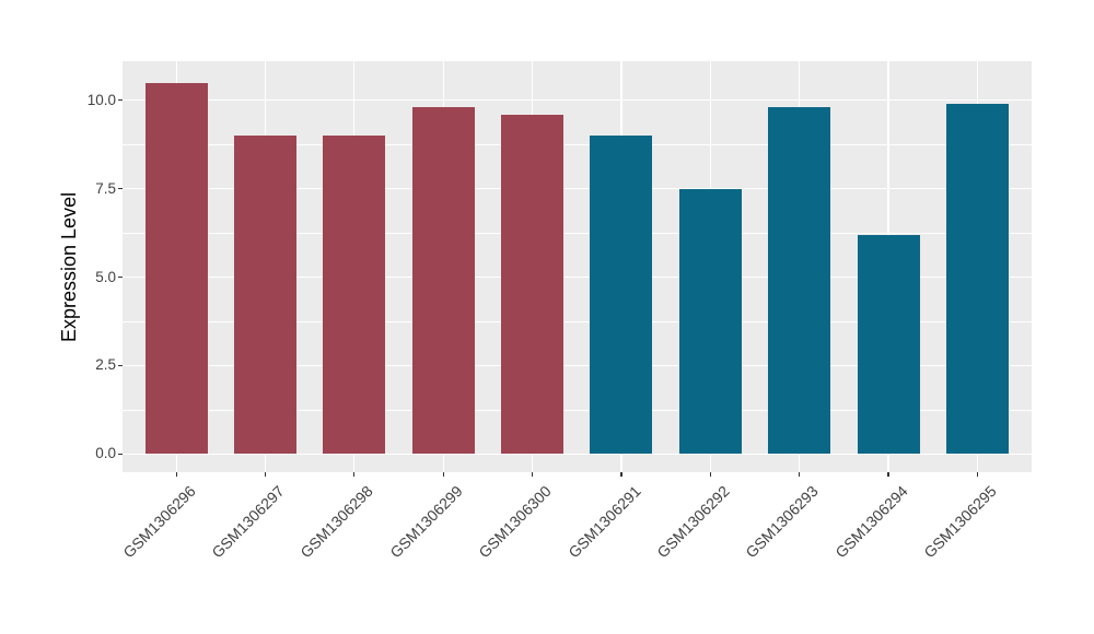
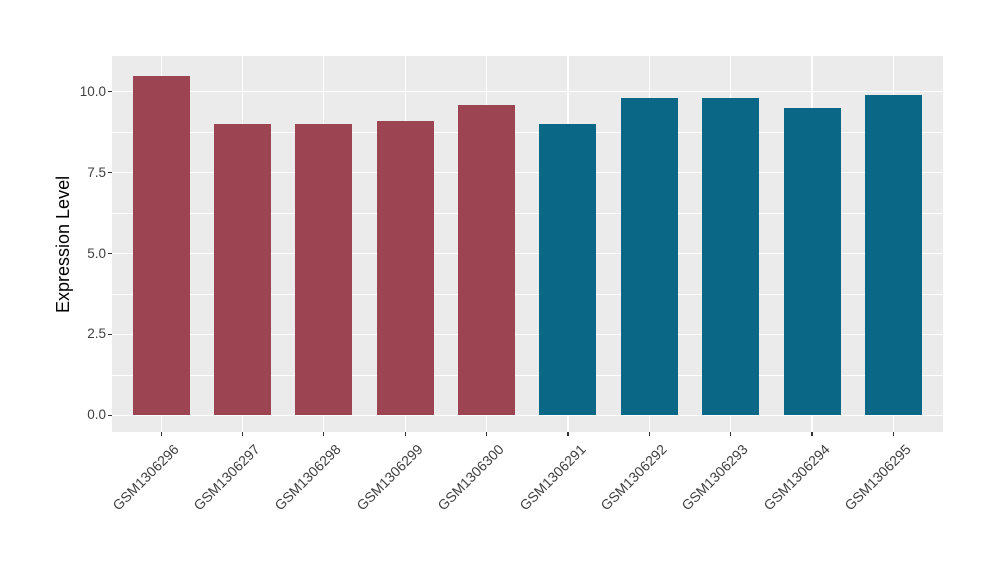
GSM1306299: 9.8 -> 9.1
GSM1306292: 7.5 -> 9.8
GSM1306294: 6.2 -> 9.5
